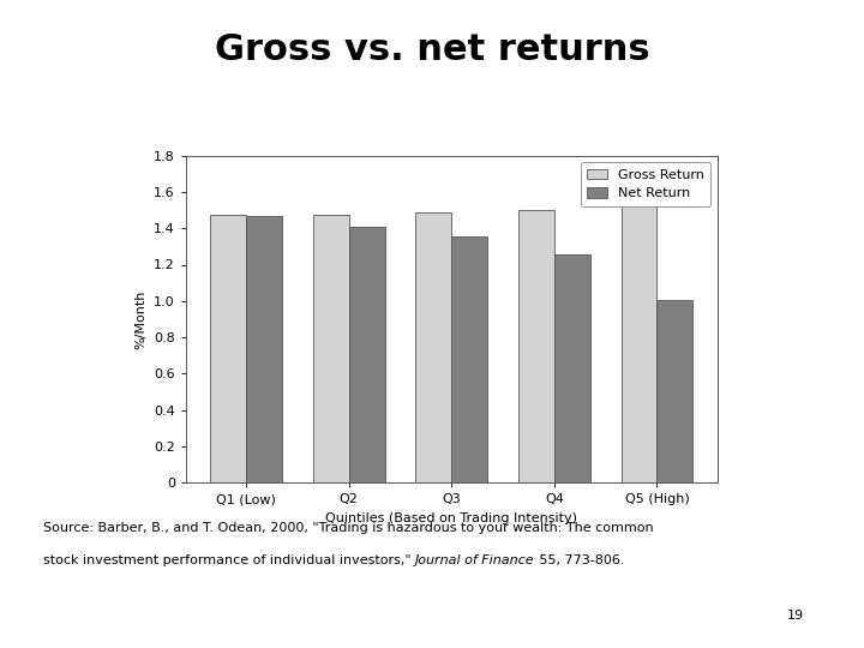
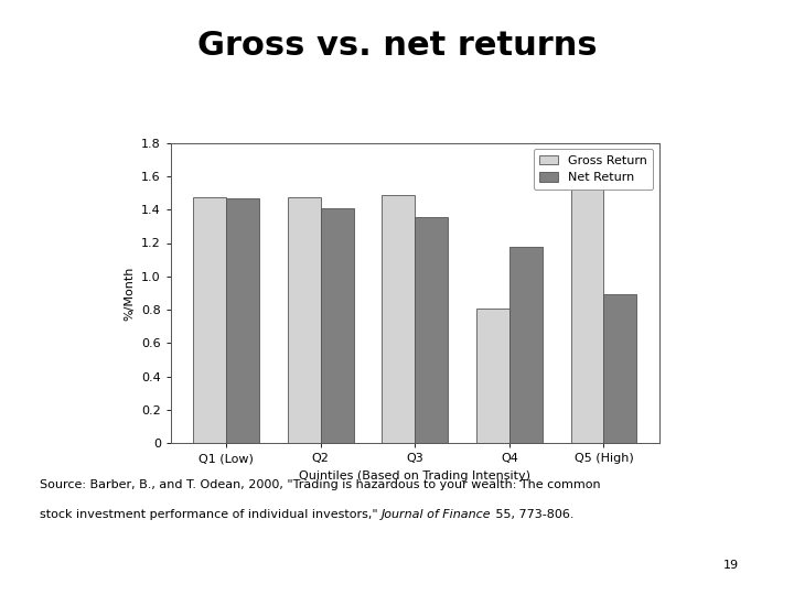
Gross Return/Q4: 1.50 -> 0.81
Net Return/Q4: 1.25 -> 1.18
Net Return/Q5 (High): 1.00 -> 0.89
